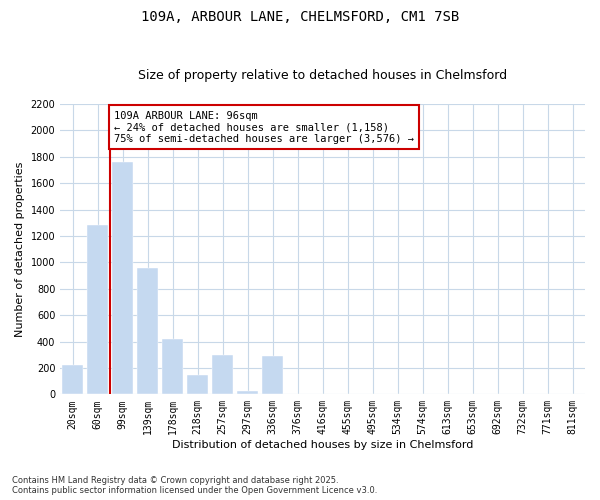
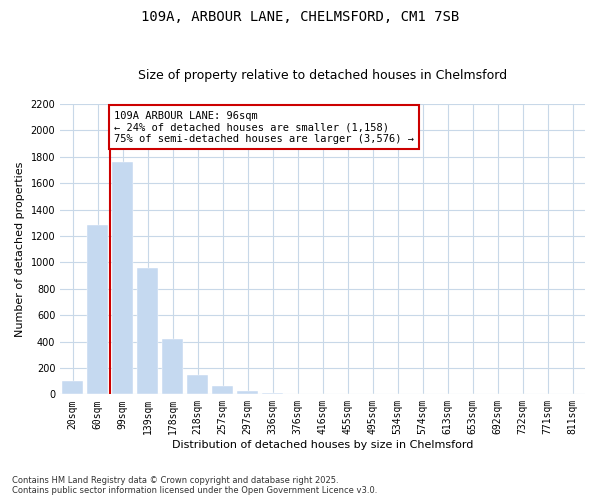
20sqm: 220 -> 100
257sqm: 300 -> 60
336sqm: 290 -> 10
